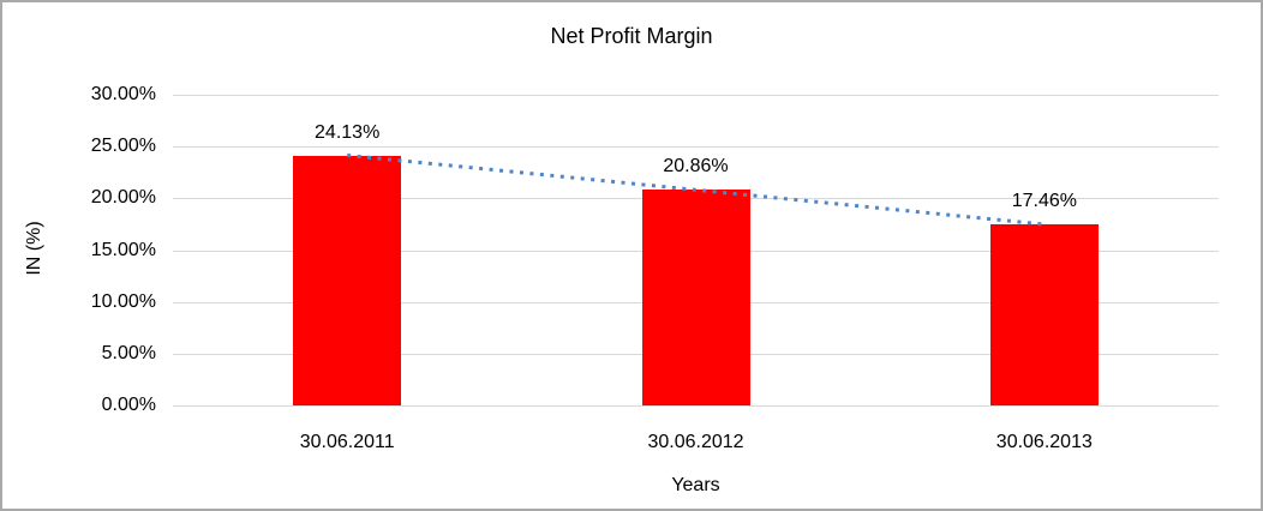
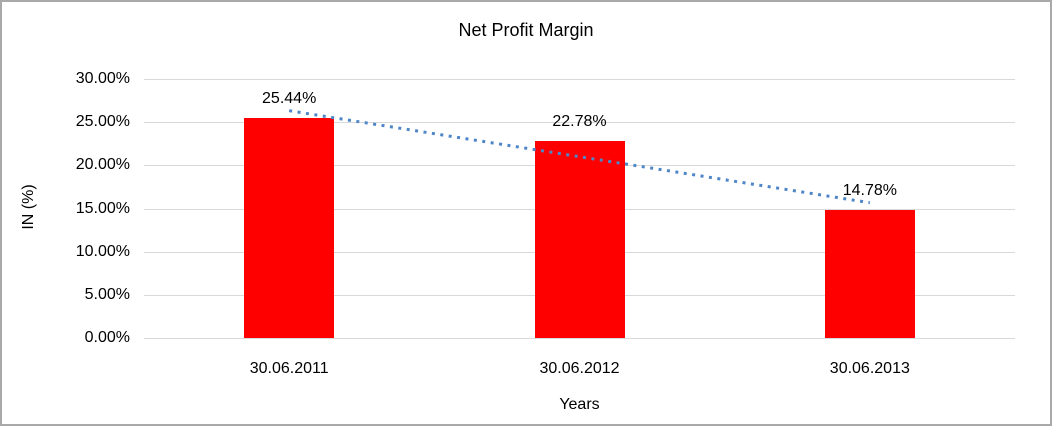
30.06.2011: 24.13% -> 25.44%
30.06.2012: 20.86% -> 22.78%
30.06.2013: 17.46% -> 14.78%
